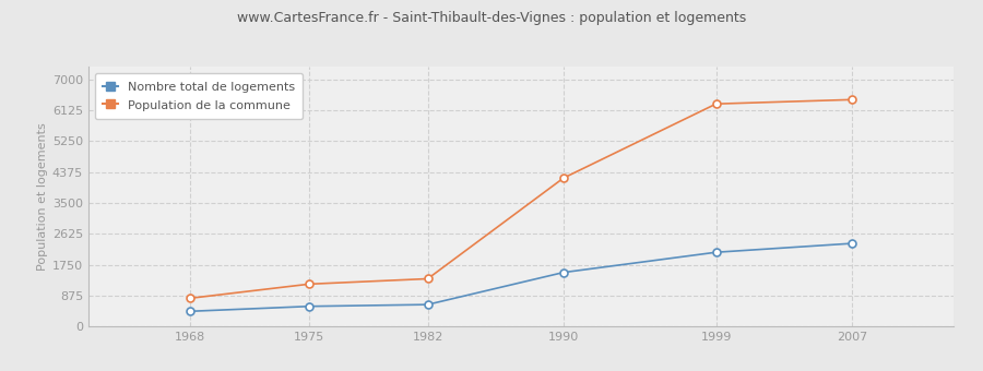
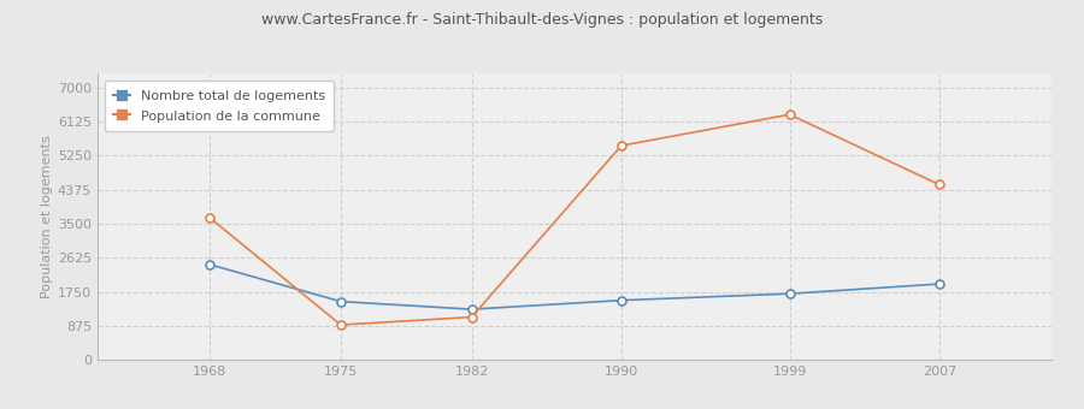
Nombre total de logements/1968: 430 -> 2450
Population de la commune/1968: 800 -> 3650
Nombre total de logements/1975: 570 -> 1500
Population de la commune/1975: 1200 -> 900
Nombre total de logements/1982: 620 -> 1300
Population de la commune/1982: 1350 -> 1100
Population de la commune/1990: 4200 -> 5500
Nombre total de logements/1999: 2100 -> 1700
Nombre total de logements/2007: 2350 -> 1950
Population de la commune/2007: 6420 -> 4500
